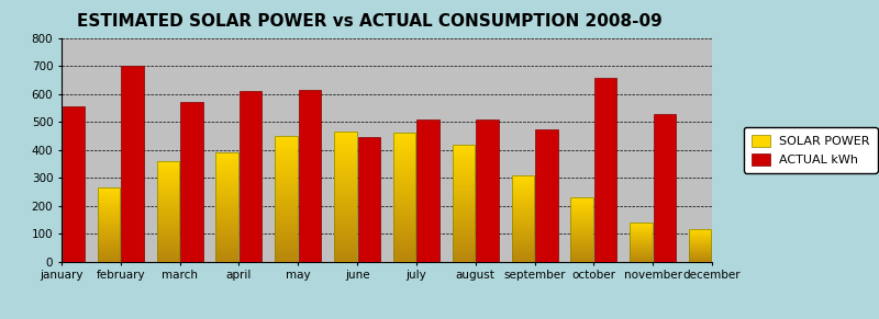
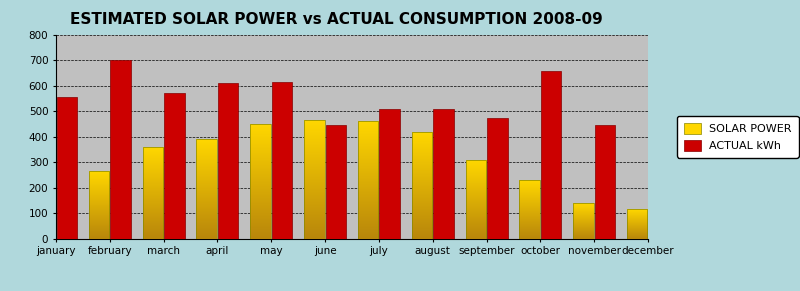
ACTUAL kWh/november: 530 -> 445
